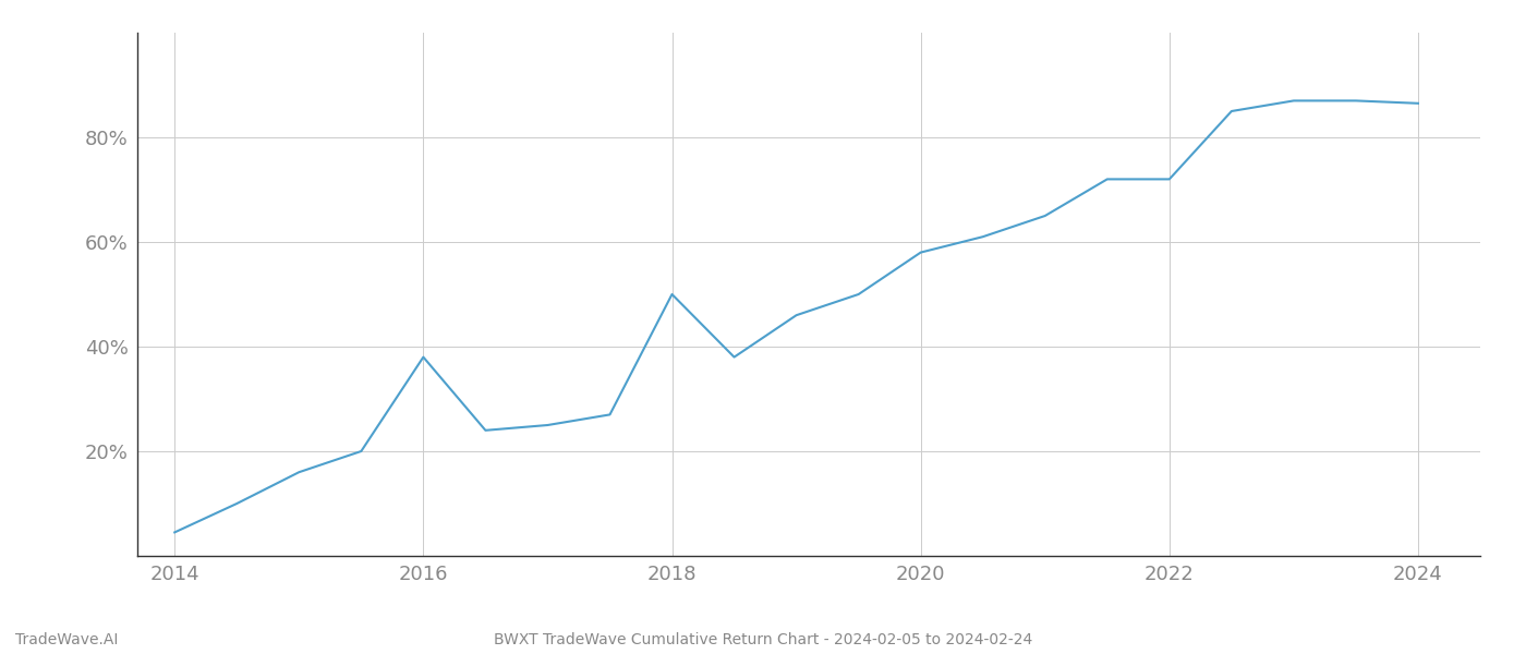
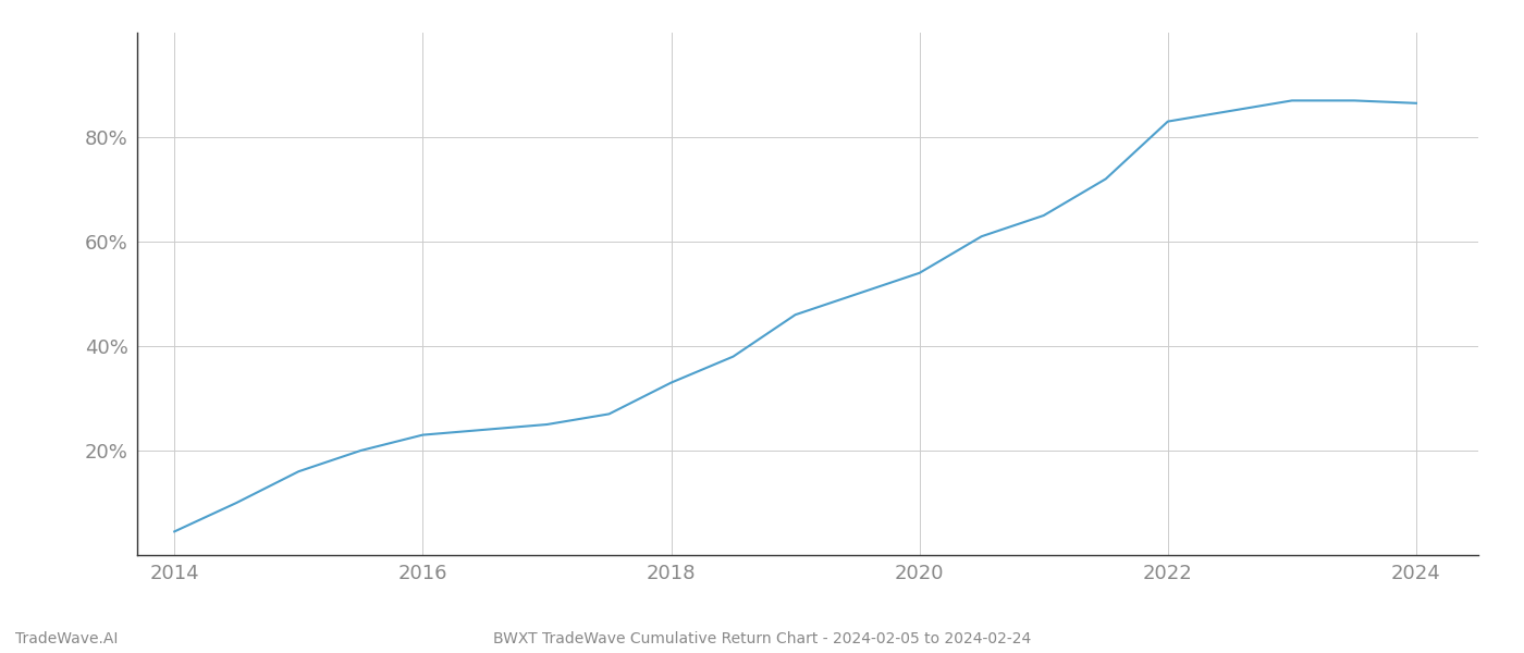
2016: 38.0% -> 23.0%
2018: 50.0% -> 33.0%
2020: 58.0% -> 54.0%
2022: 72.0% -> 83.0%
